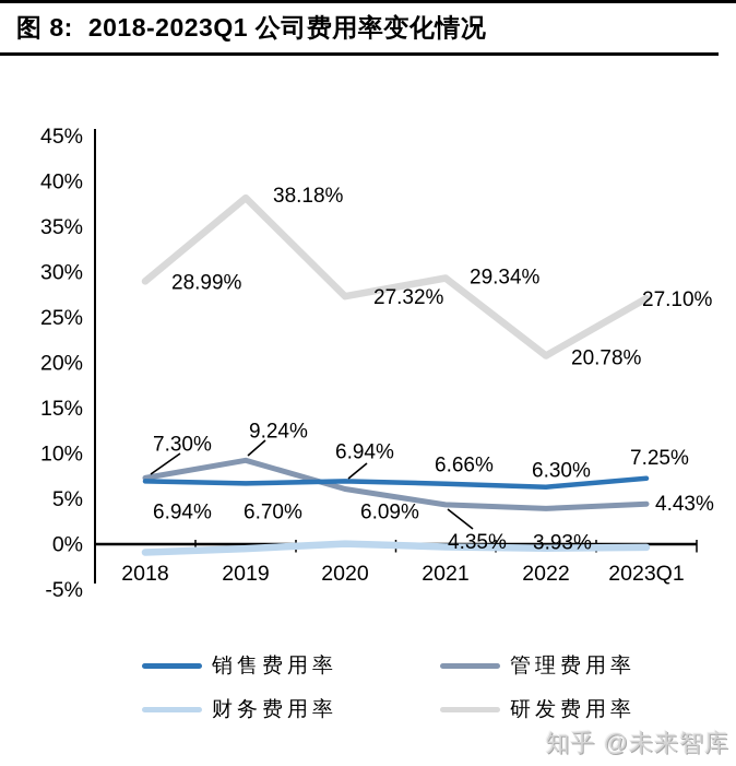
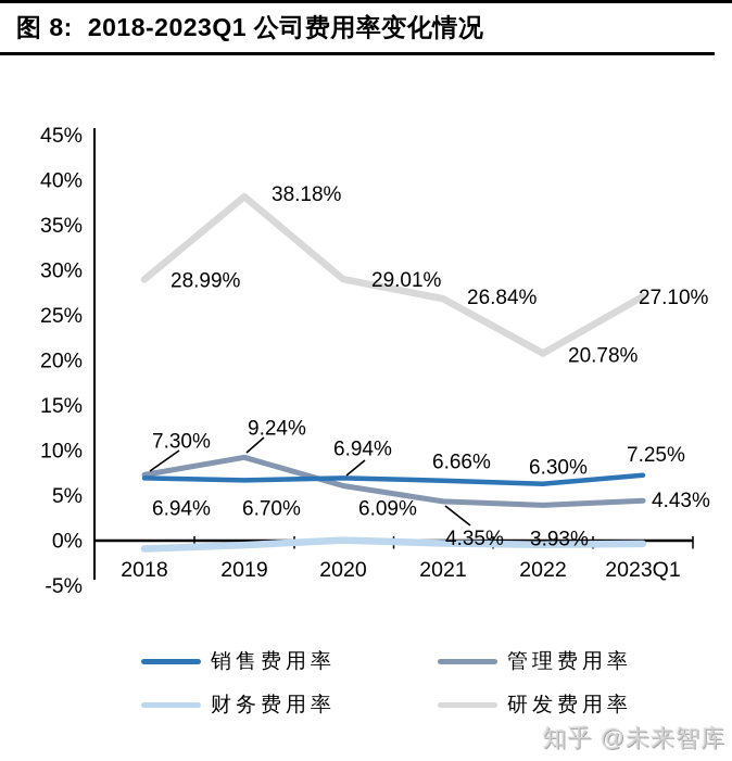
研发费用率/2020: 27.32% -> 29.01%
研发费用率/2021: 29.34% -> 26.84%
